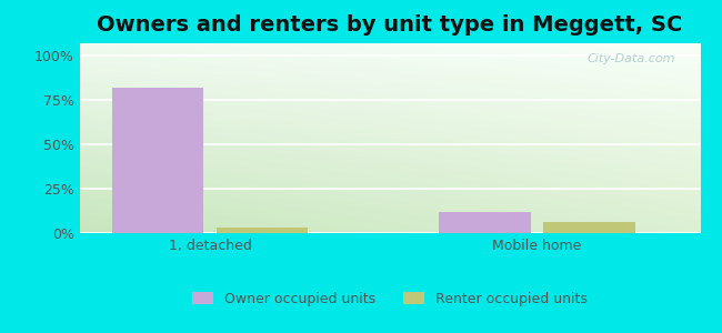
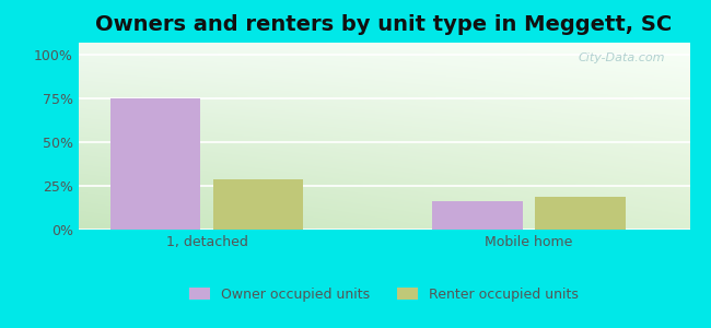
Owner occupied units/1, detached: 82% -> 75%
Renter occupied units/1, detached: 3% -> 29%
Owner occupied units/Mobile home: 12% -> 16%
Renter occupied units/Mobile home: 6% -> 19%
